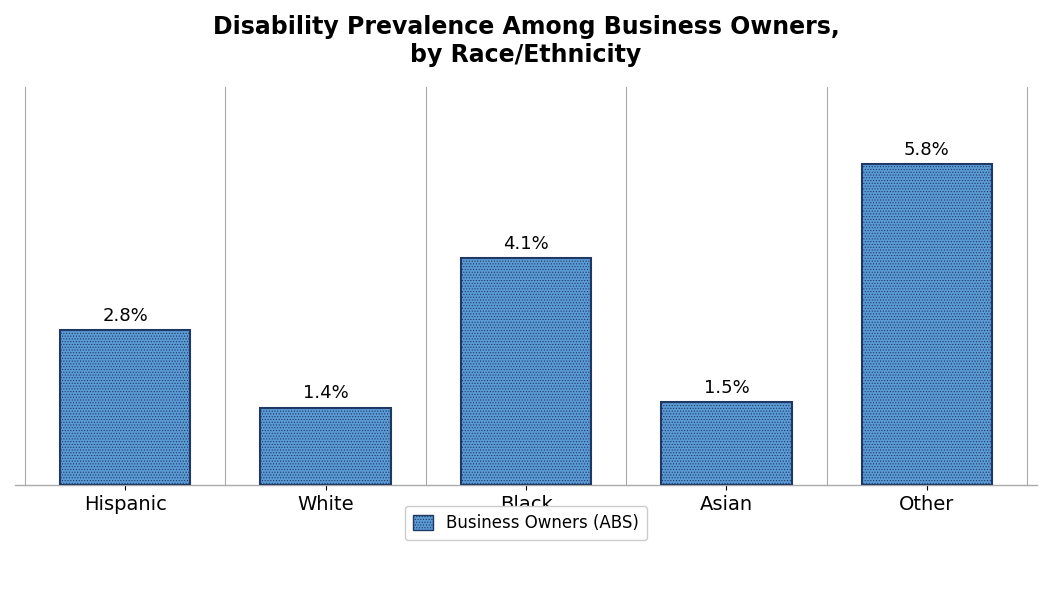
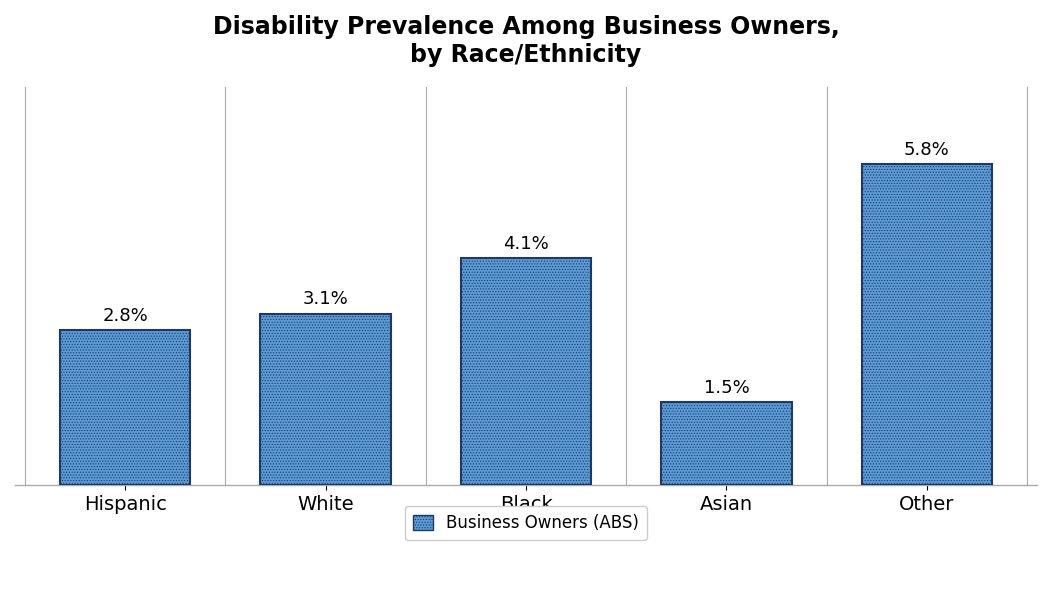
White: 1.4% -> 3.1%
